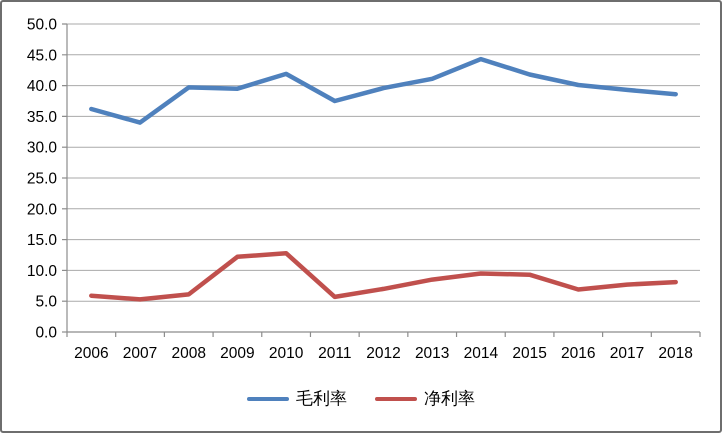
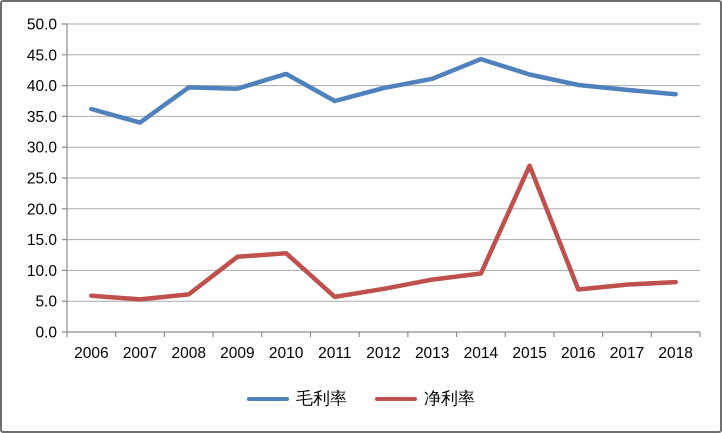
净利率/2015: 9 -> 27
